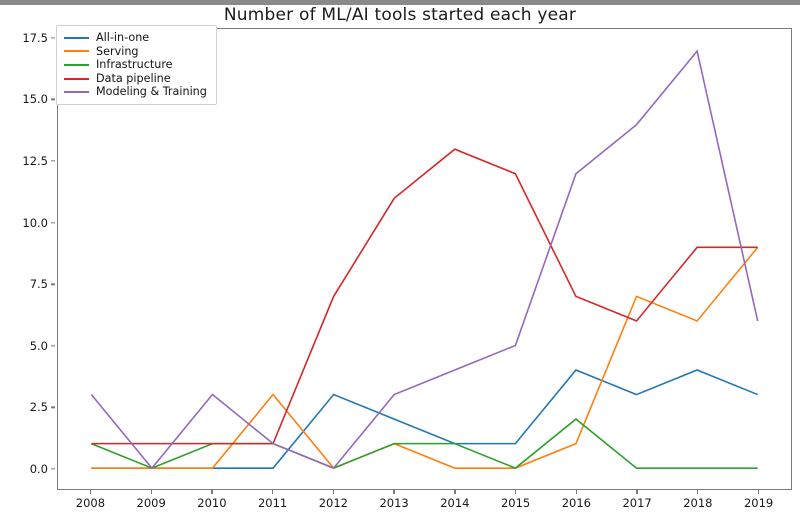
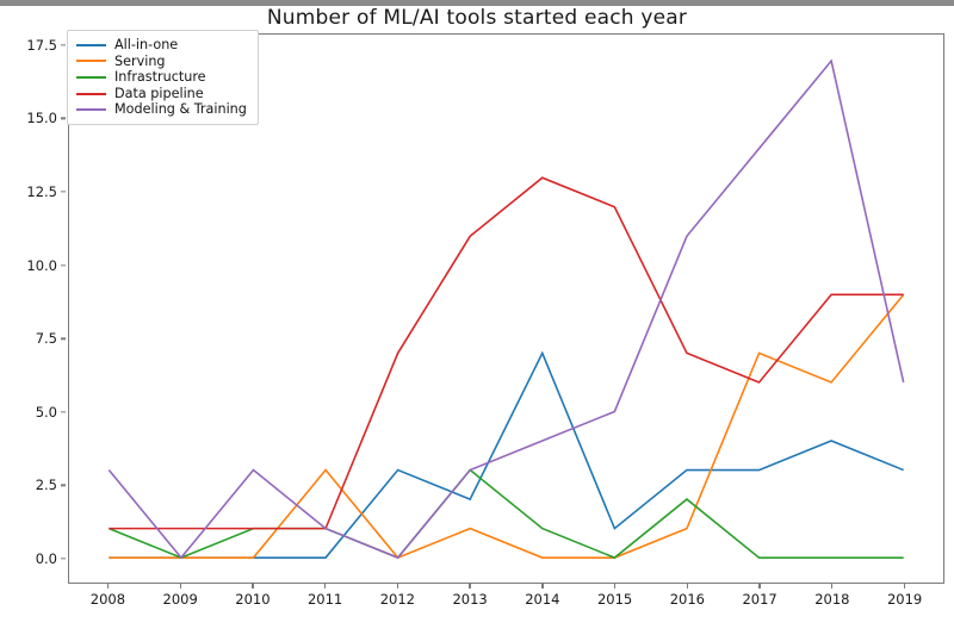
Infrastructure/2013: 1 -> 3
All-in-one/2014: 1 -> 7
All-in-one/2016: 4 -> 3
Modeling & Training/2016: 12 -> 11
